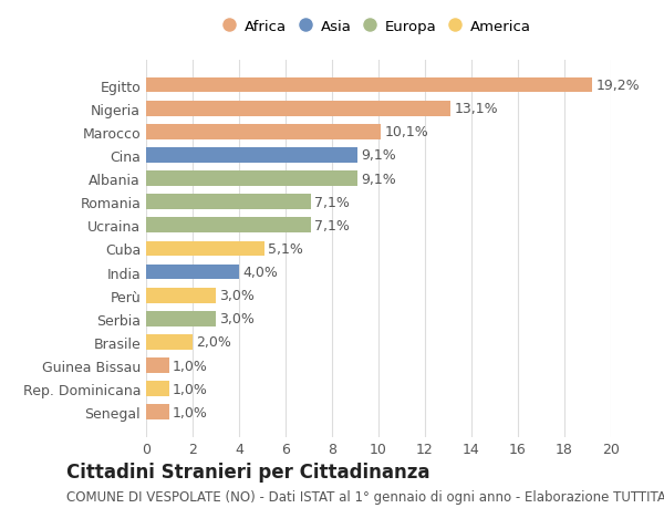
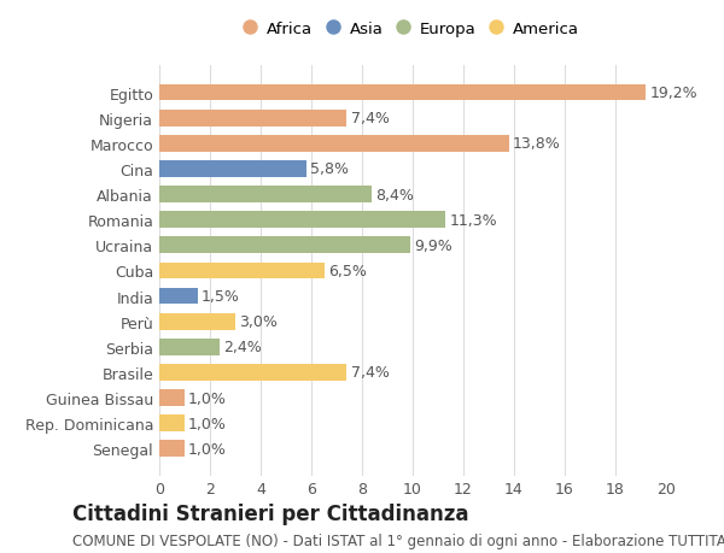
Nigeria: 13,1% -> 7,4%
Marocco: 10,1% -> 13,8%
Cina: 9,1% -> 5,8%
Albania: 9,1% -> 8,4%
Romania: 7,1% -> 11,3%
Ucraina: 7,1% -> 9,9%
Cuba: 5,1% -> 6,5%
India: 4,0% -> 1,5%
Serbia: 3,0% -> 2,4%
Brasile: 2,0% -> 7,4%
